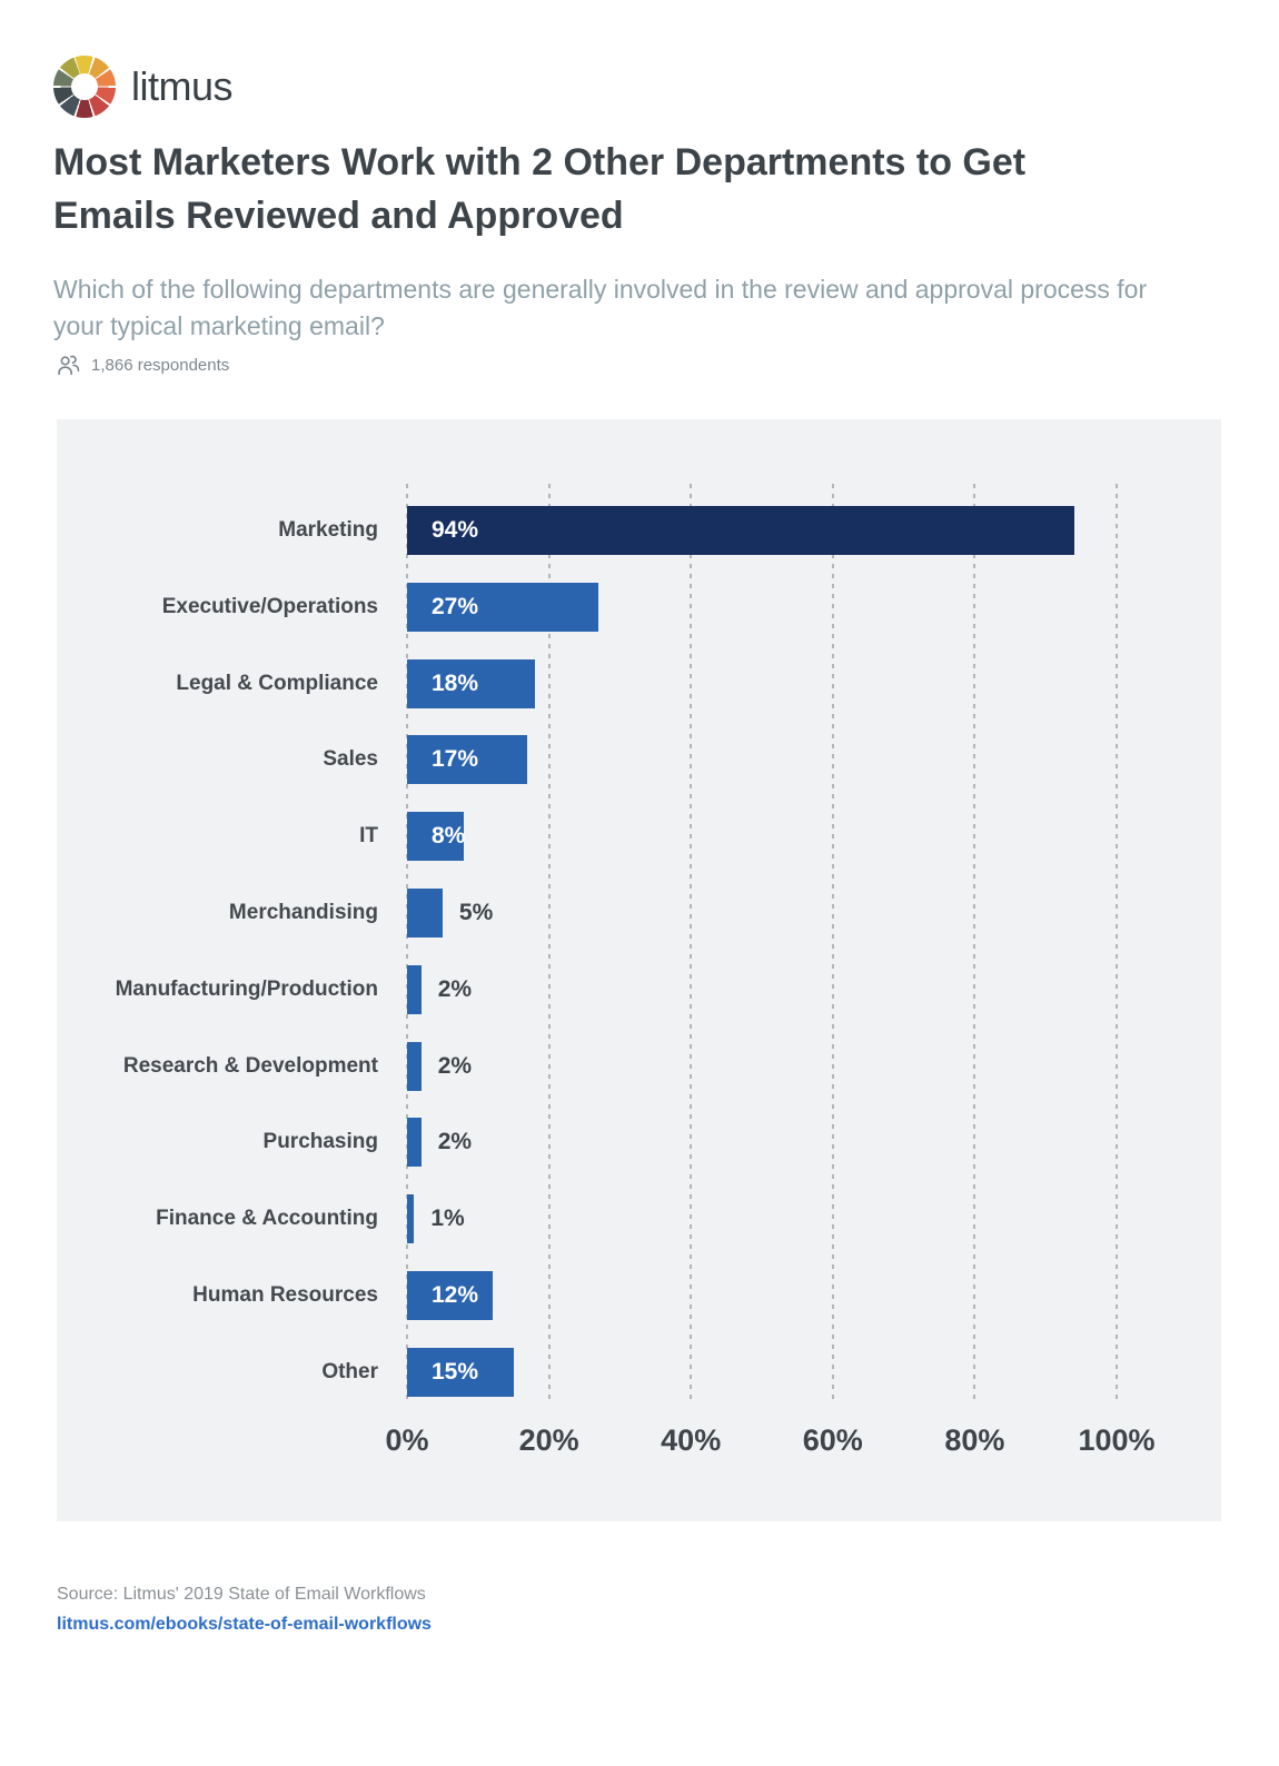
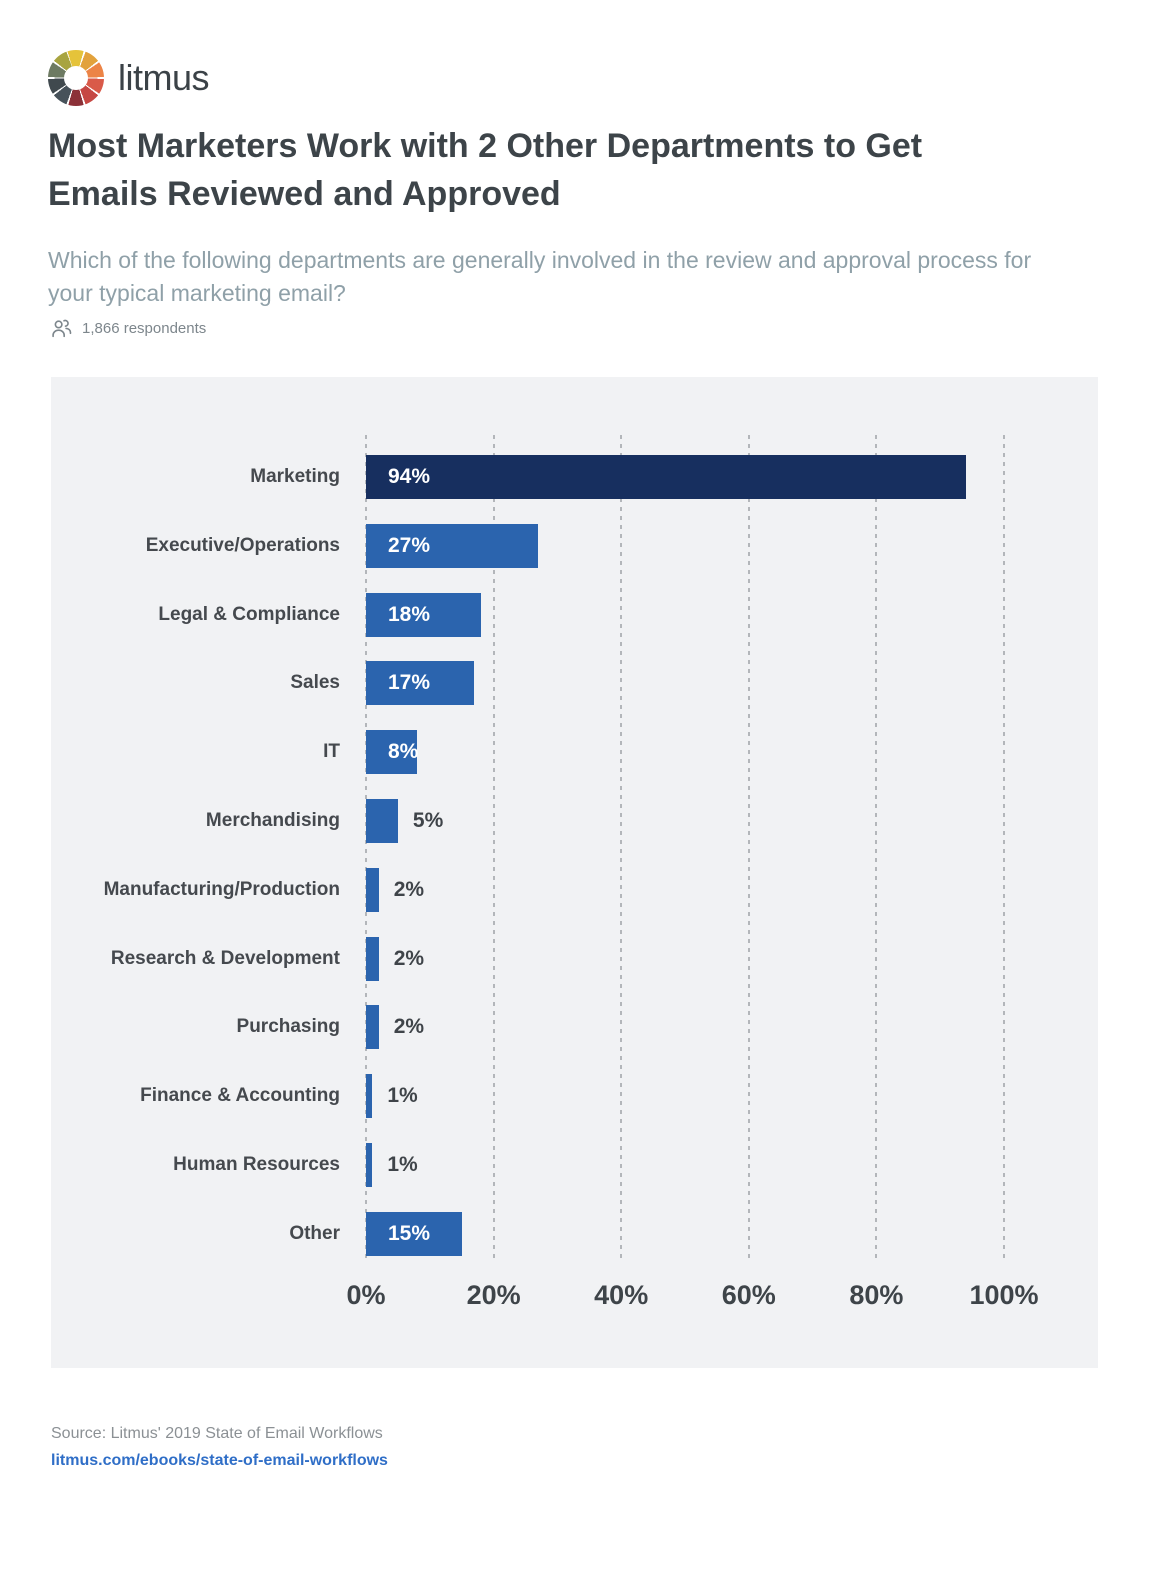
Human Resources: 12% -> 1%
